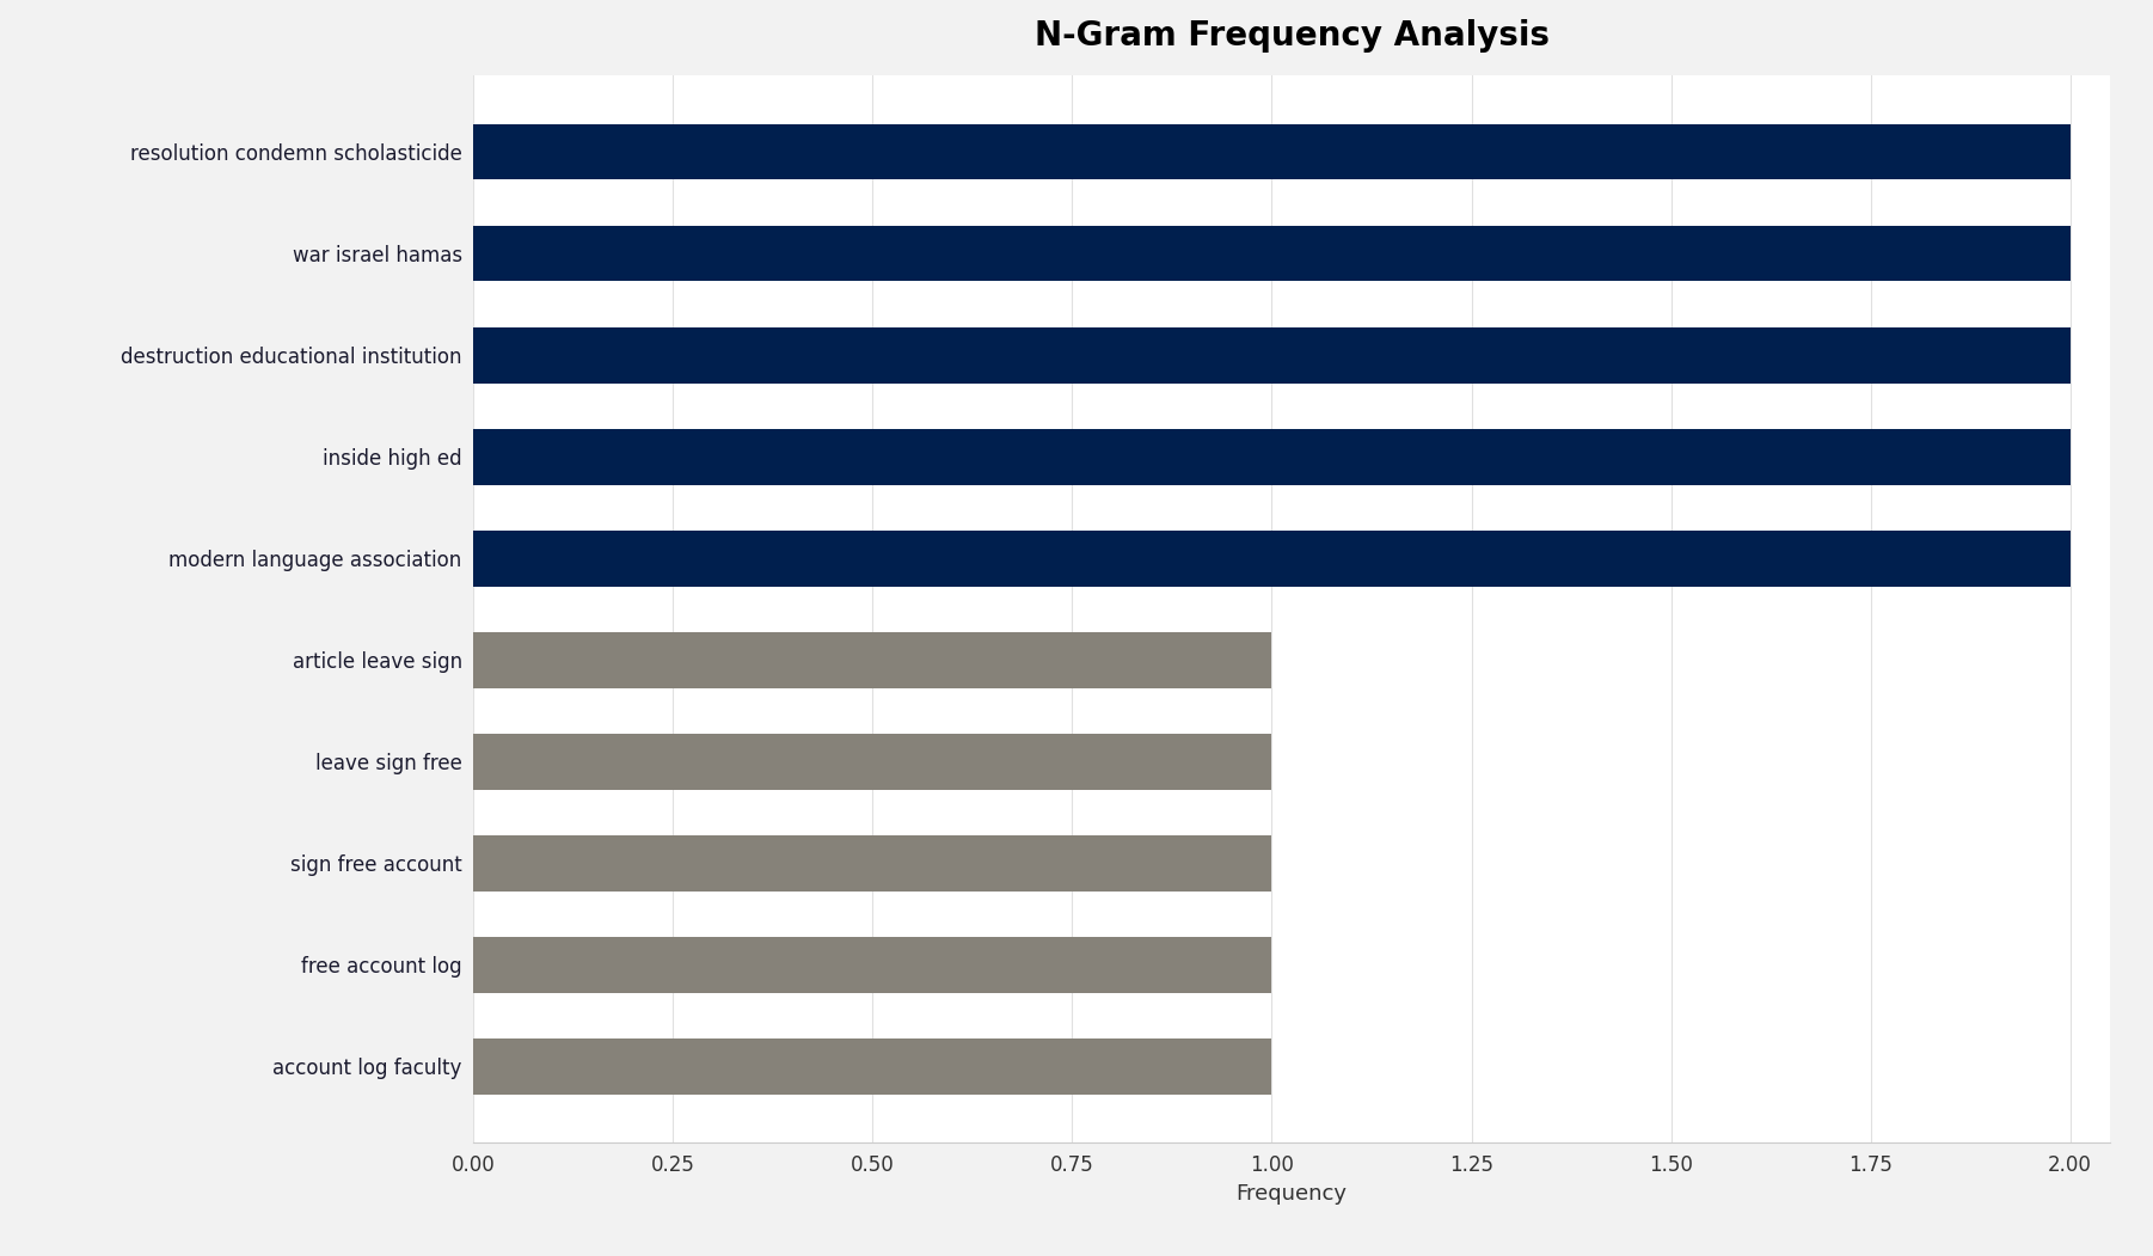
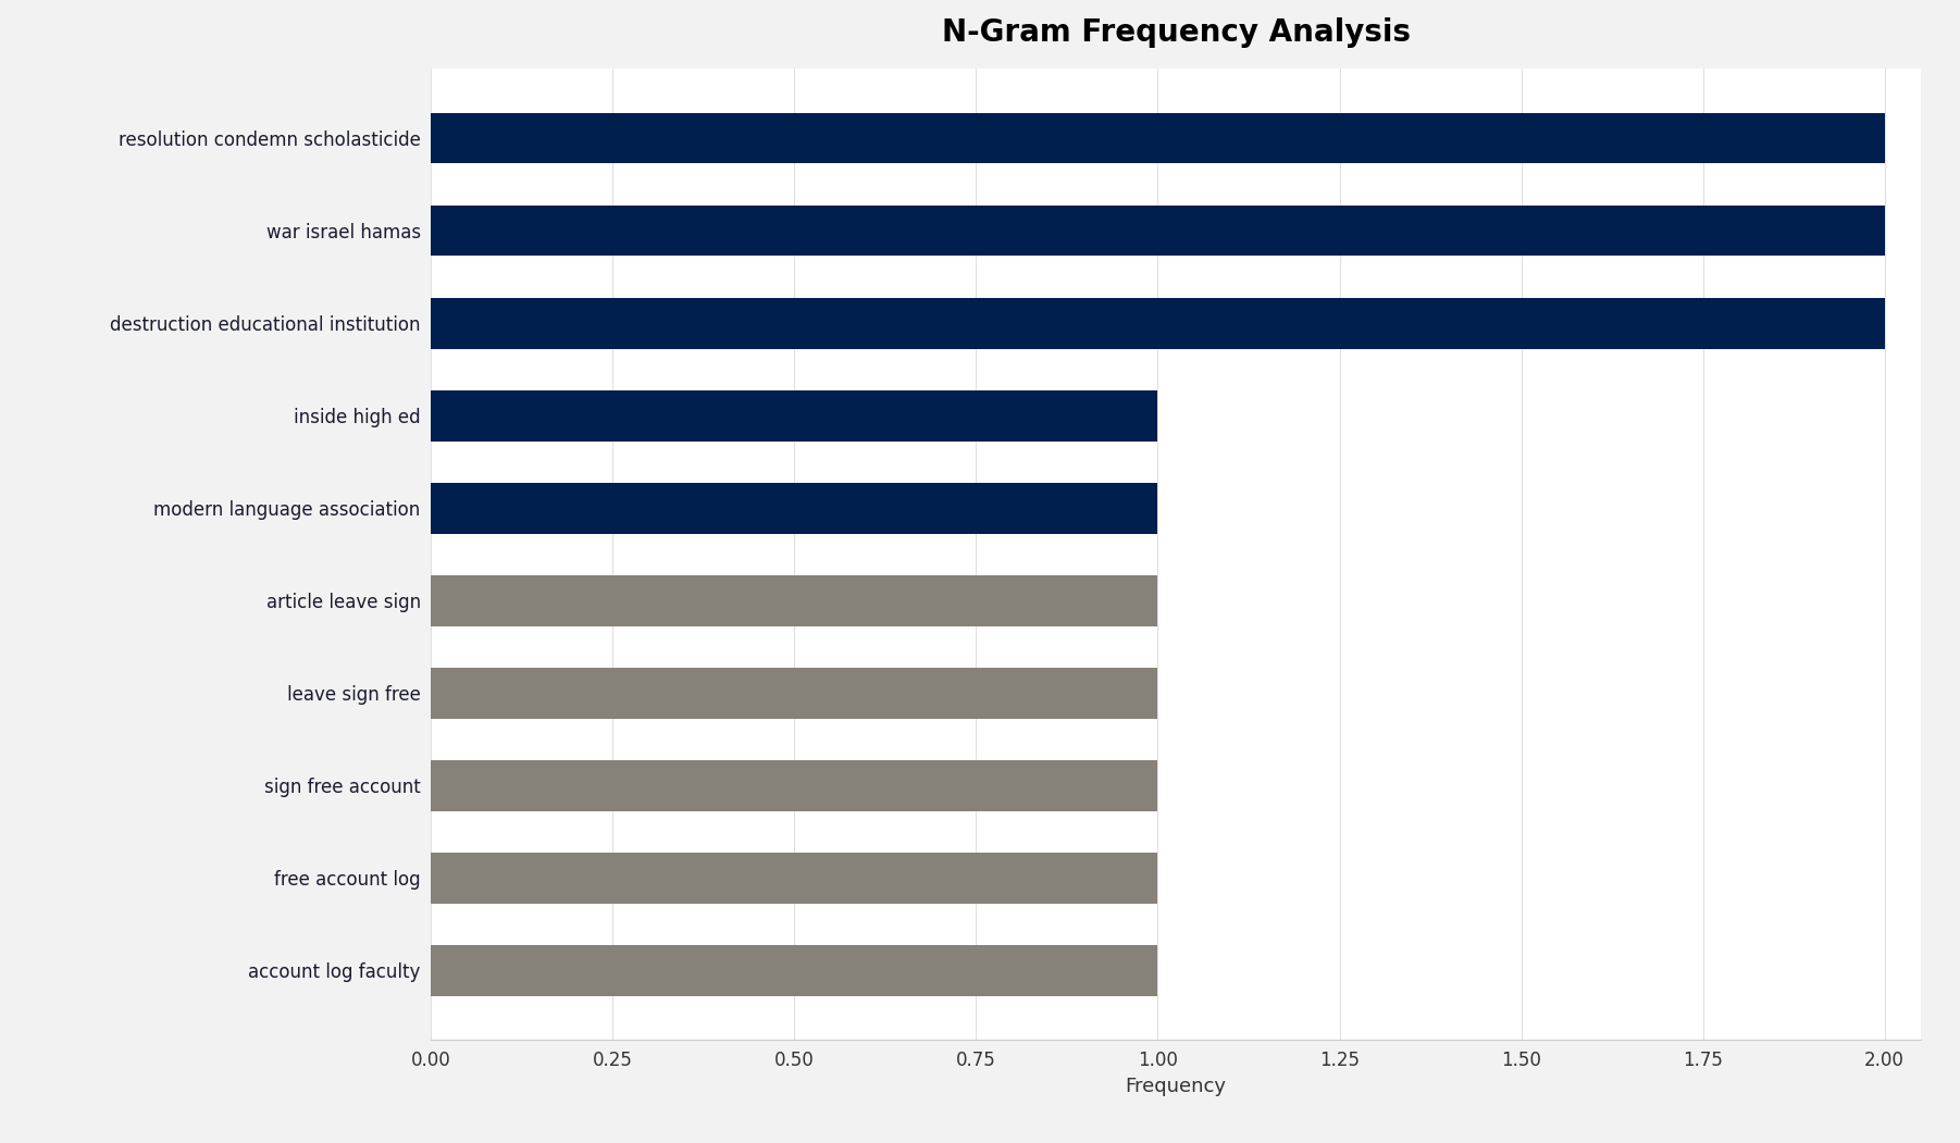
inside high ed: 2 -> 1
modern language association: 2 -> 1
